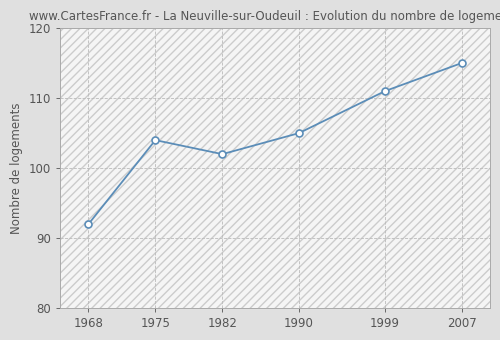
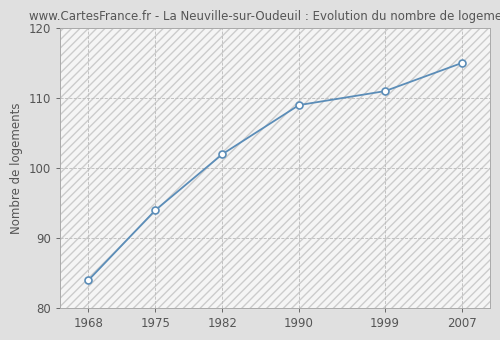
1968: 92 -> 84
1975: 104 -> 94
1990: 105 -> 109
